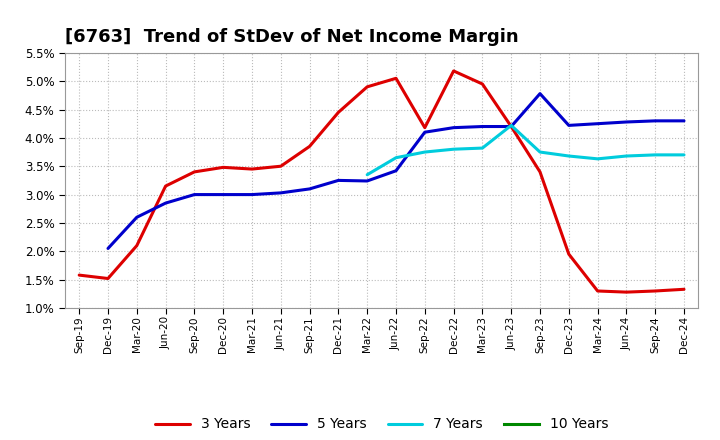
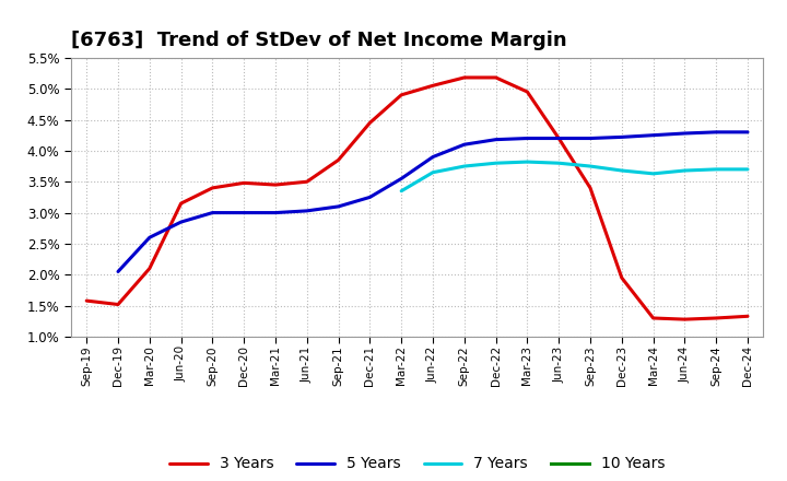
5 Years/Mar-22: 3.24% -> 3.55%
5 Years/Jun-22: 3.42% -> 3.90%
3 Years/Sep-22: 4.18% -> 5.18%
7 Years/Jun-23: 4.22% -> 3.80%
5 Years/Sep-23: 4.78% -> 4.20%
